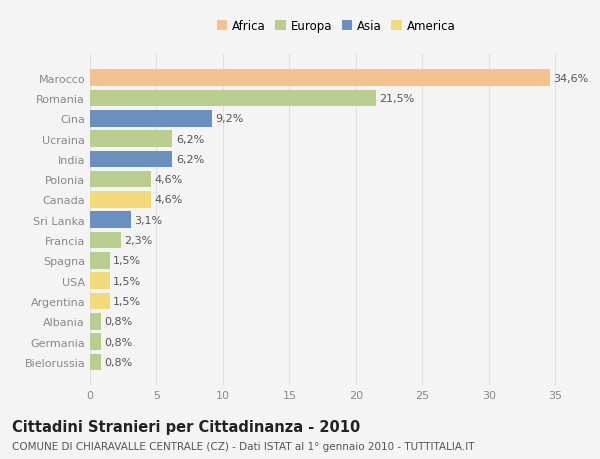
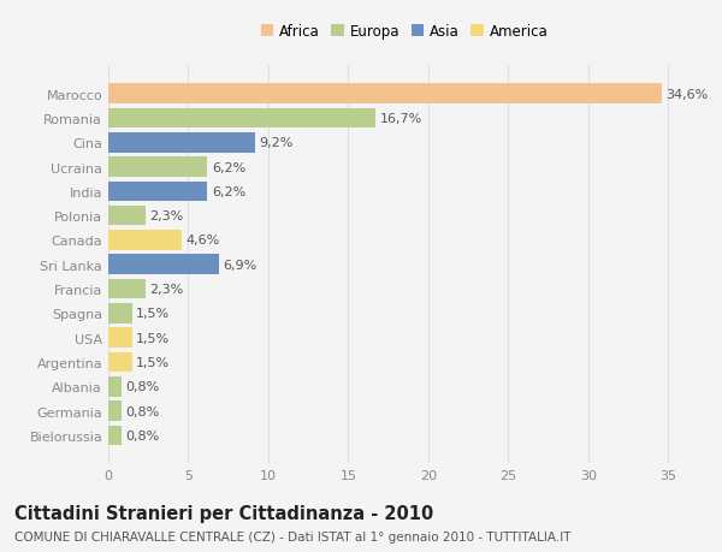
Romania: 21,5% -> 16,7%
Polonia: 4,6% -> 2,3%
Sri Lanka: 3,1% -> 6,9%
